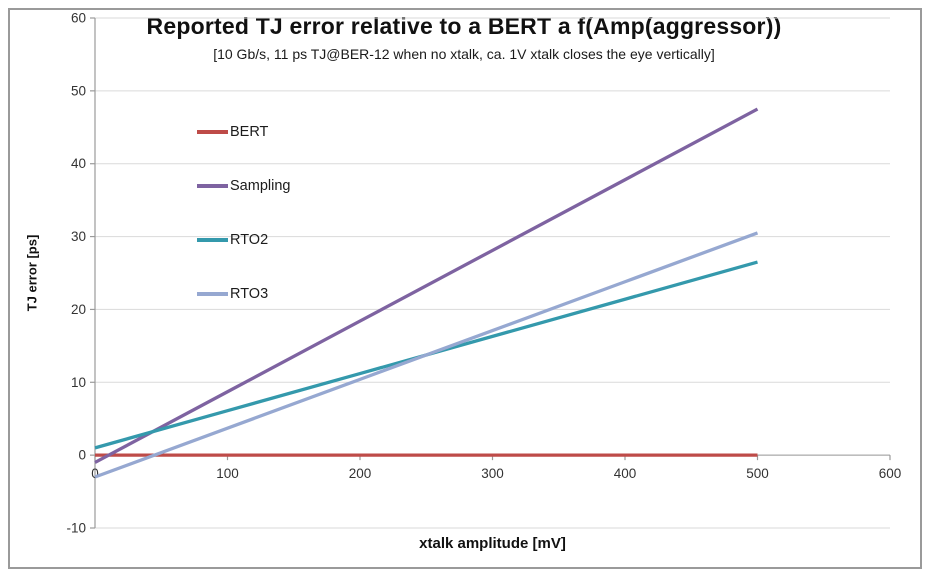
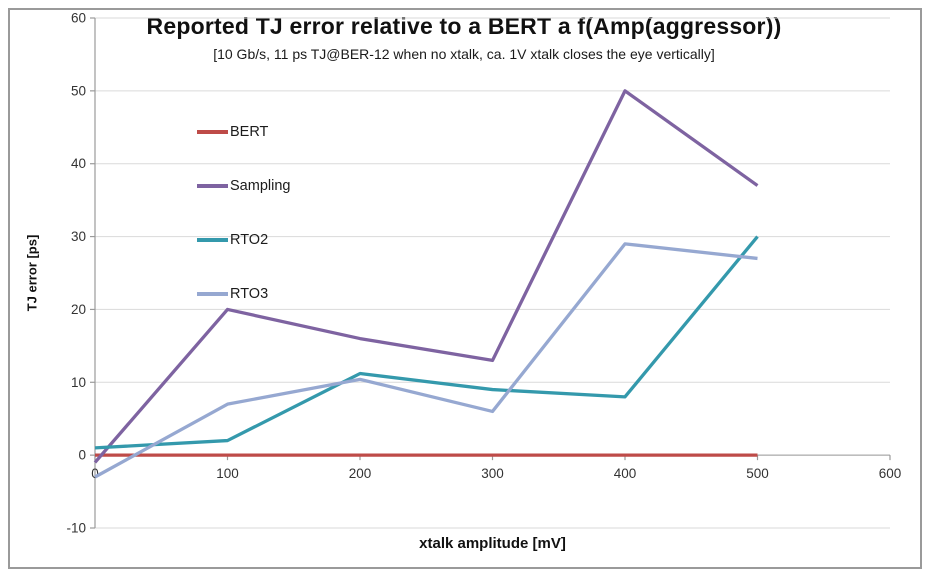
Sampling/100: 9 -> 20
RTO2/100: 6 -> 2
RTO3/100: 4 -> 7
Sampling/200: 18 -> 16
Sampling/300: 28 -> 13
RTO2/300: 16 -> 9
RTO3/300: 17 -> 6
Sampling/400: 38 -> 50
RTO2/400: 21 -> 8
RTO3/400: 24 -> 29
Sampling/500: 48 -> 37
RTO2/500: 26 -> 30
RTO3/500: 30 -> 27
